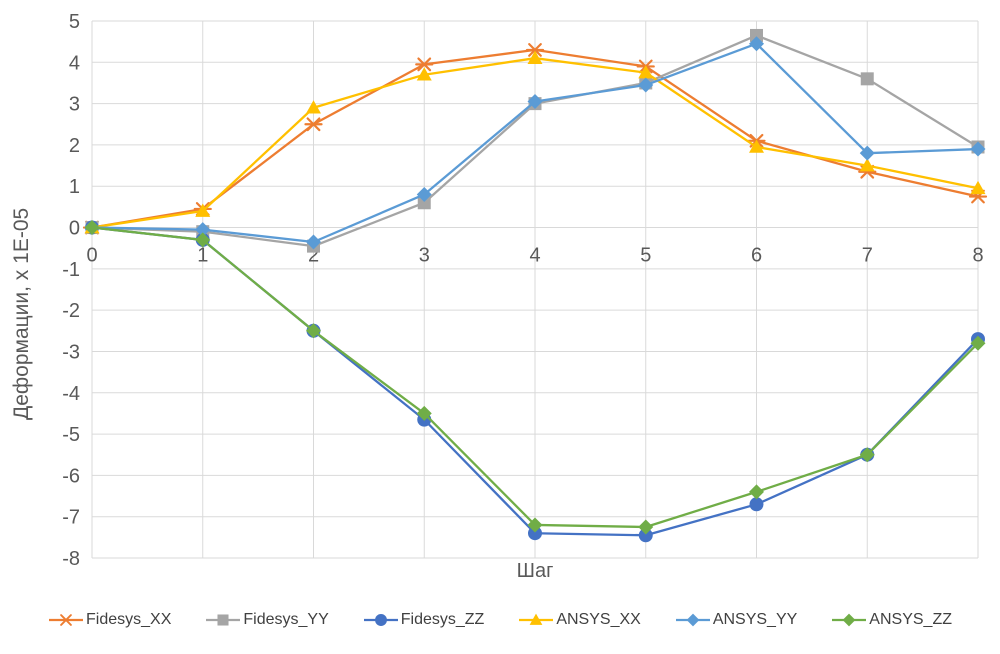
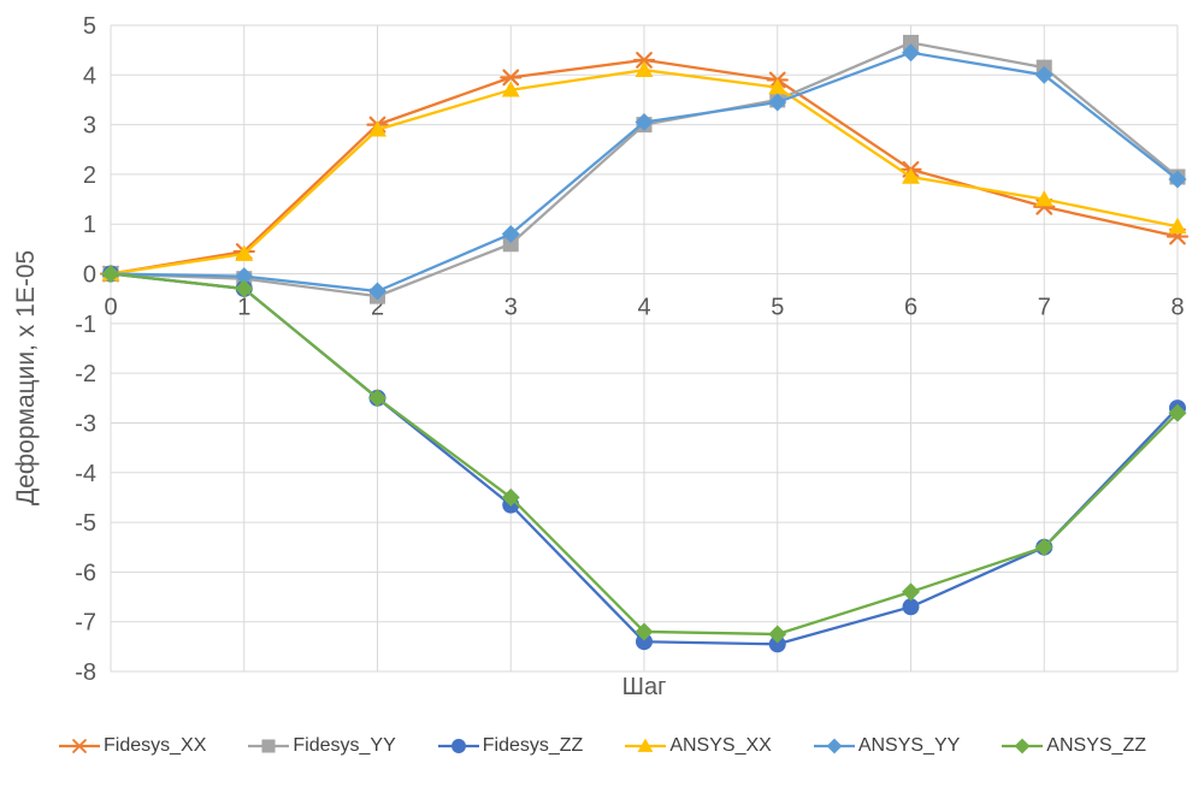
Fidesys_XX/2: 2.5 -> 3.0
Fidesys_YY/7: 3.6 -> 4.2
ANSYS_YY/7: 1.8 -> 4.0
